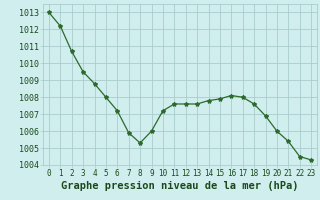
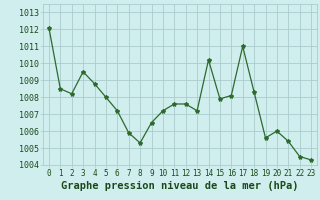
0: 1013.0 -> 1012.1
1: 1012.2 -> 1008.5
2: 1010.7 -> 1008.2
9: 1006.0 -> 1006.5
13: 1007.6 -> 1007.2
14: 1007.8 -> 1010.2
17: 1008.0 -> 1011.0
18: 1007.6 -> 1008.3
19: 1006.9 -> 1005.6
